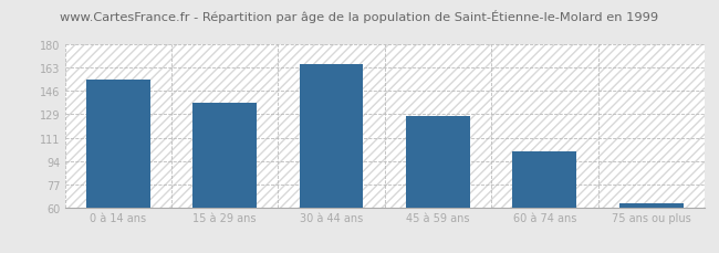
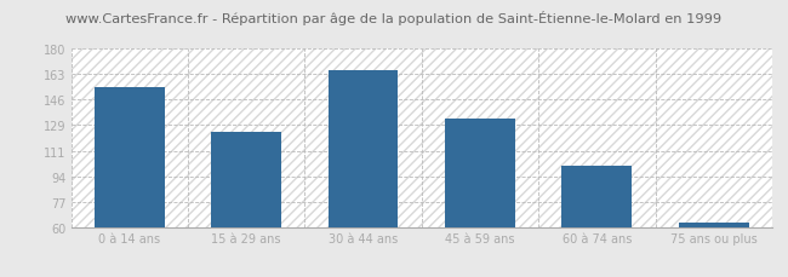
15 à 29 ans: 137 -> 124
45 à 59 ans: 127 -> 133
